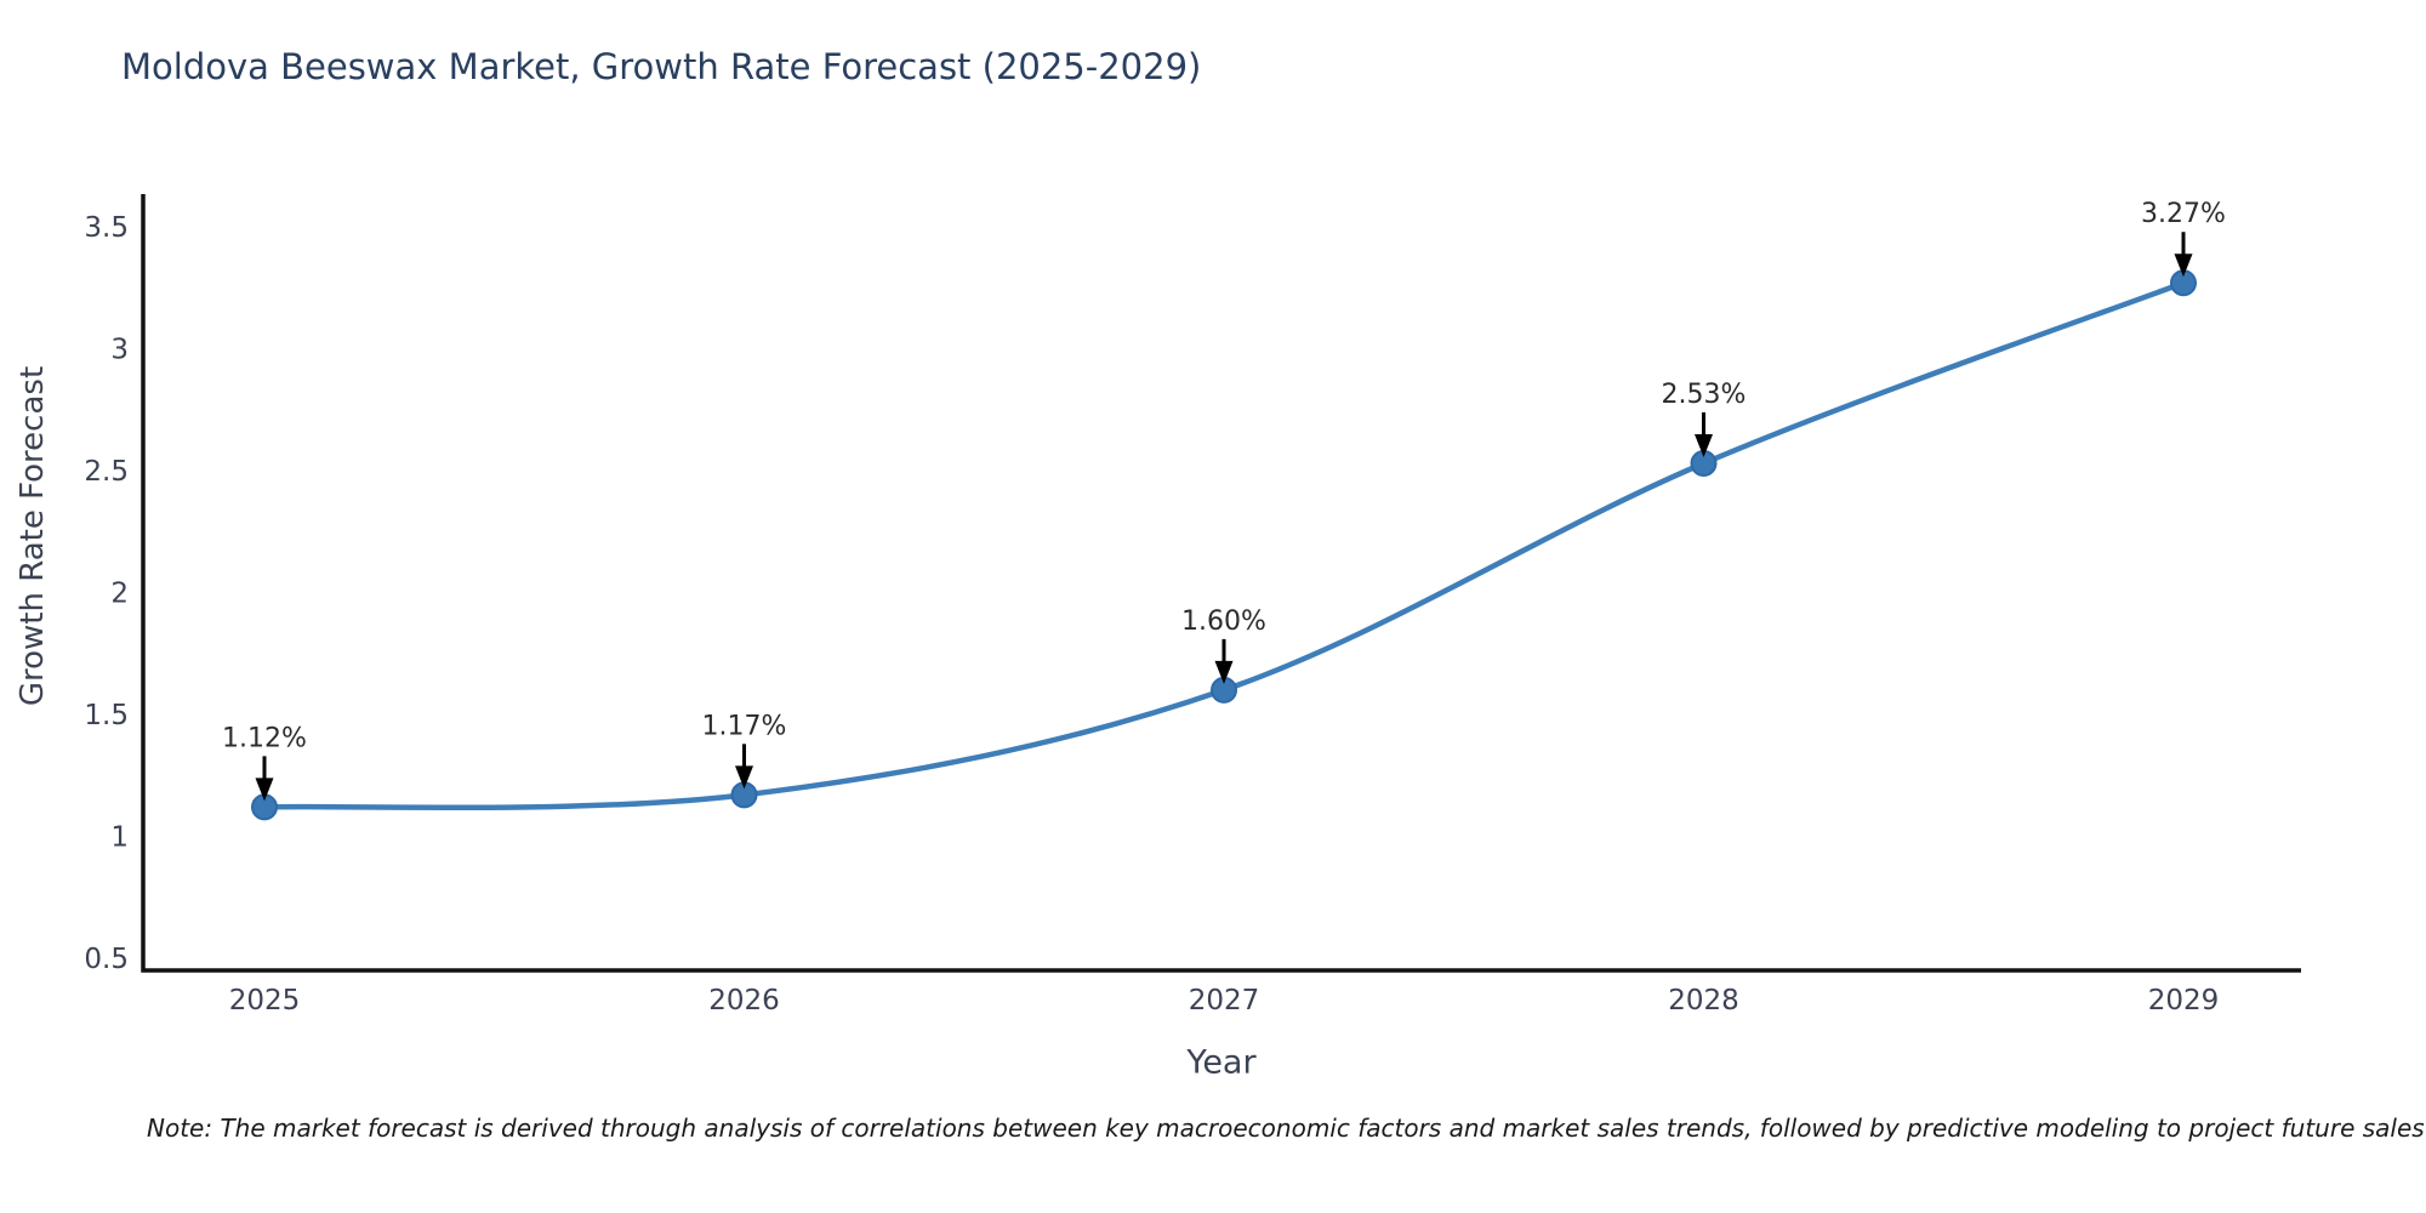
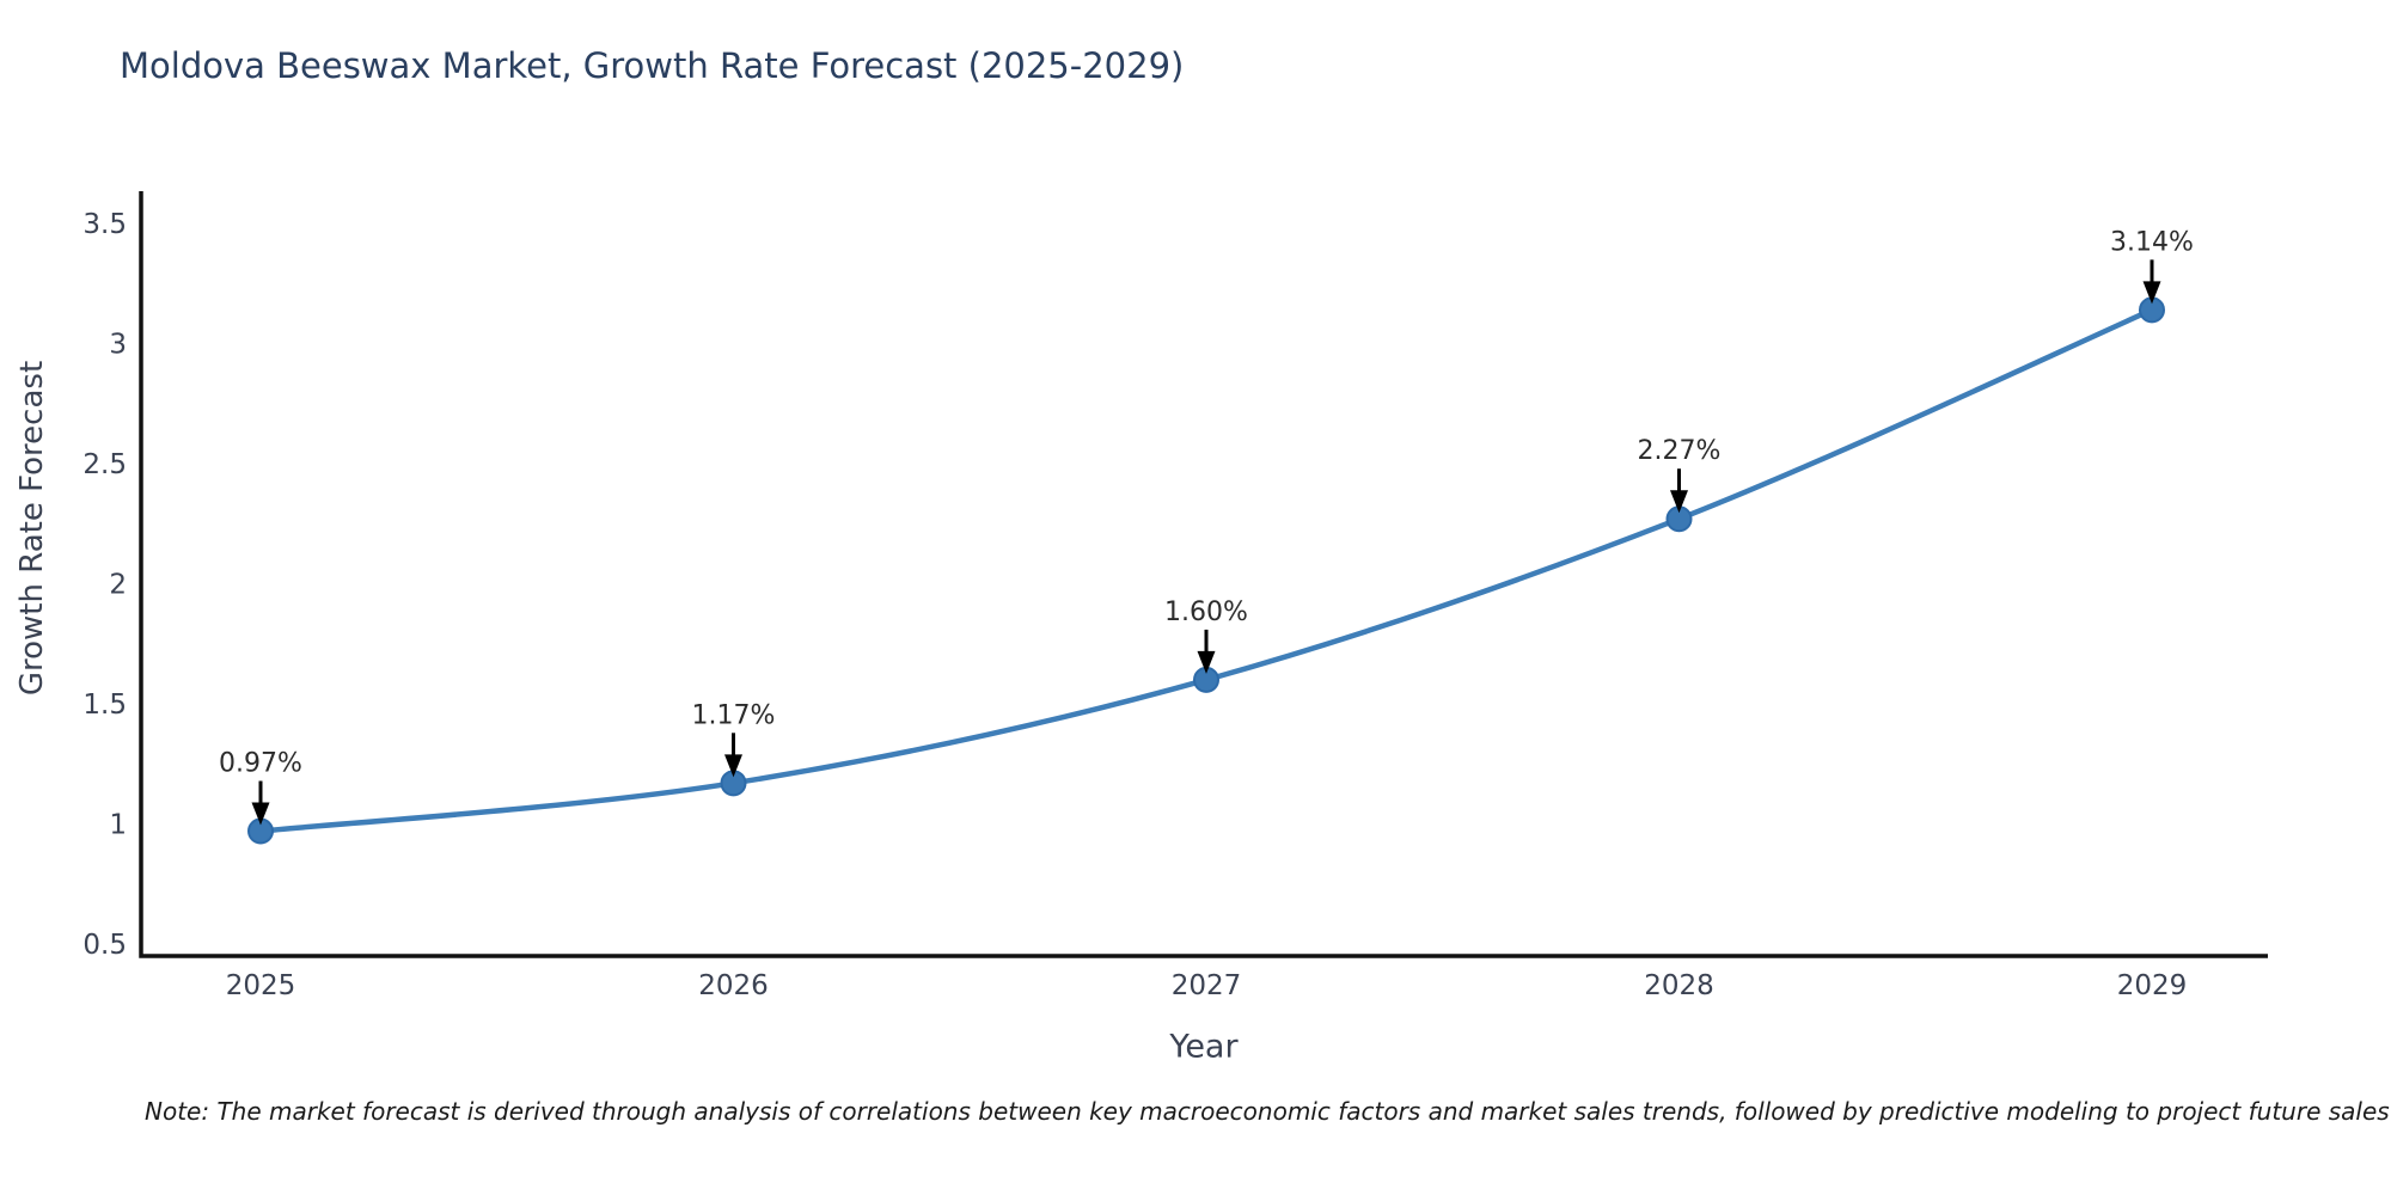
2025: 1.12% -> 0.97%
2028: 2.53% -> 2.27%
2029: 3.27% -> 3.14%
